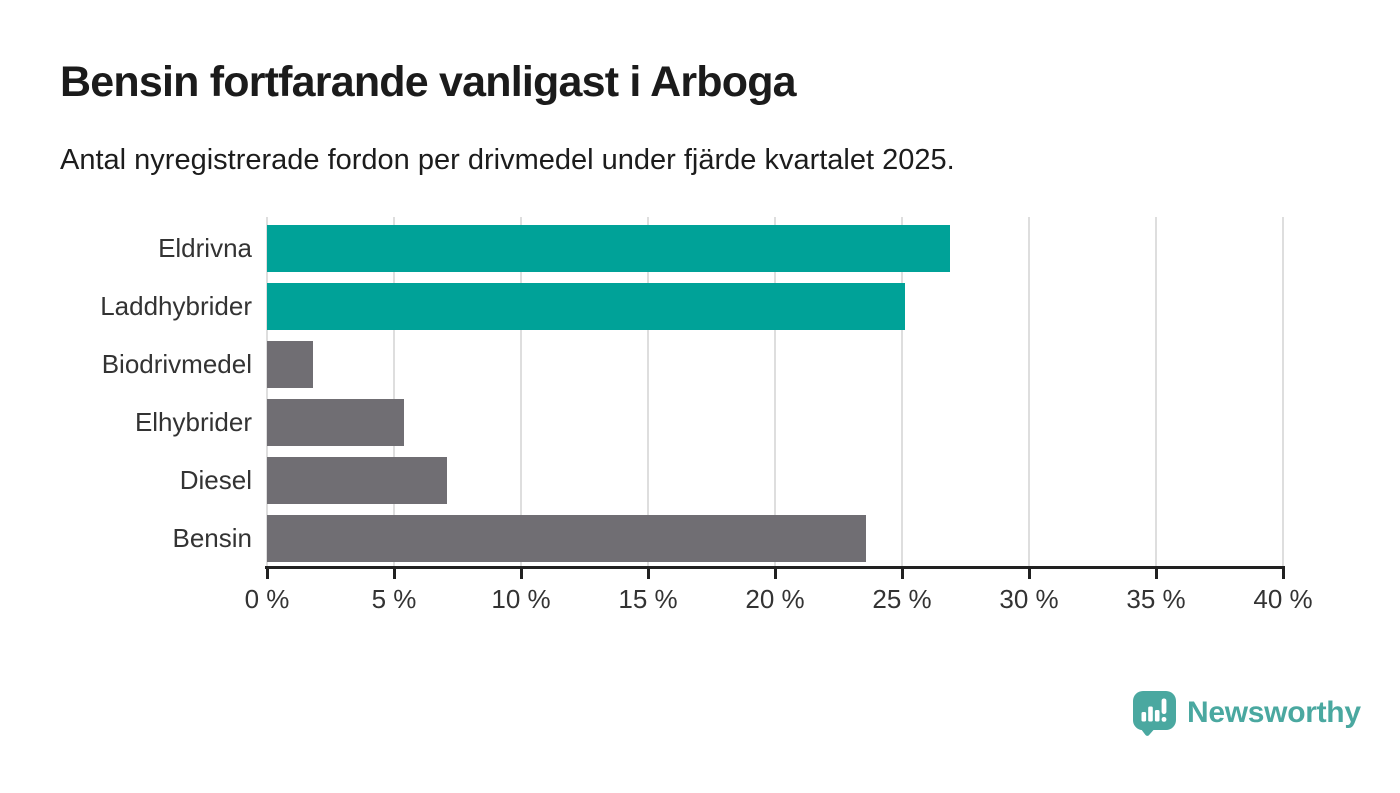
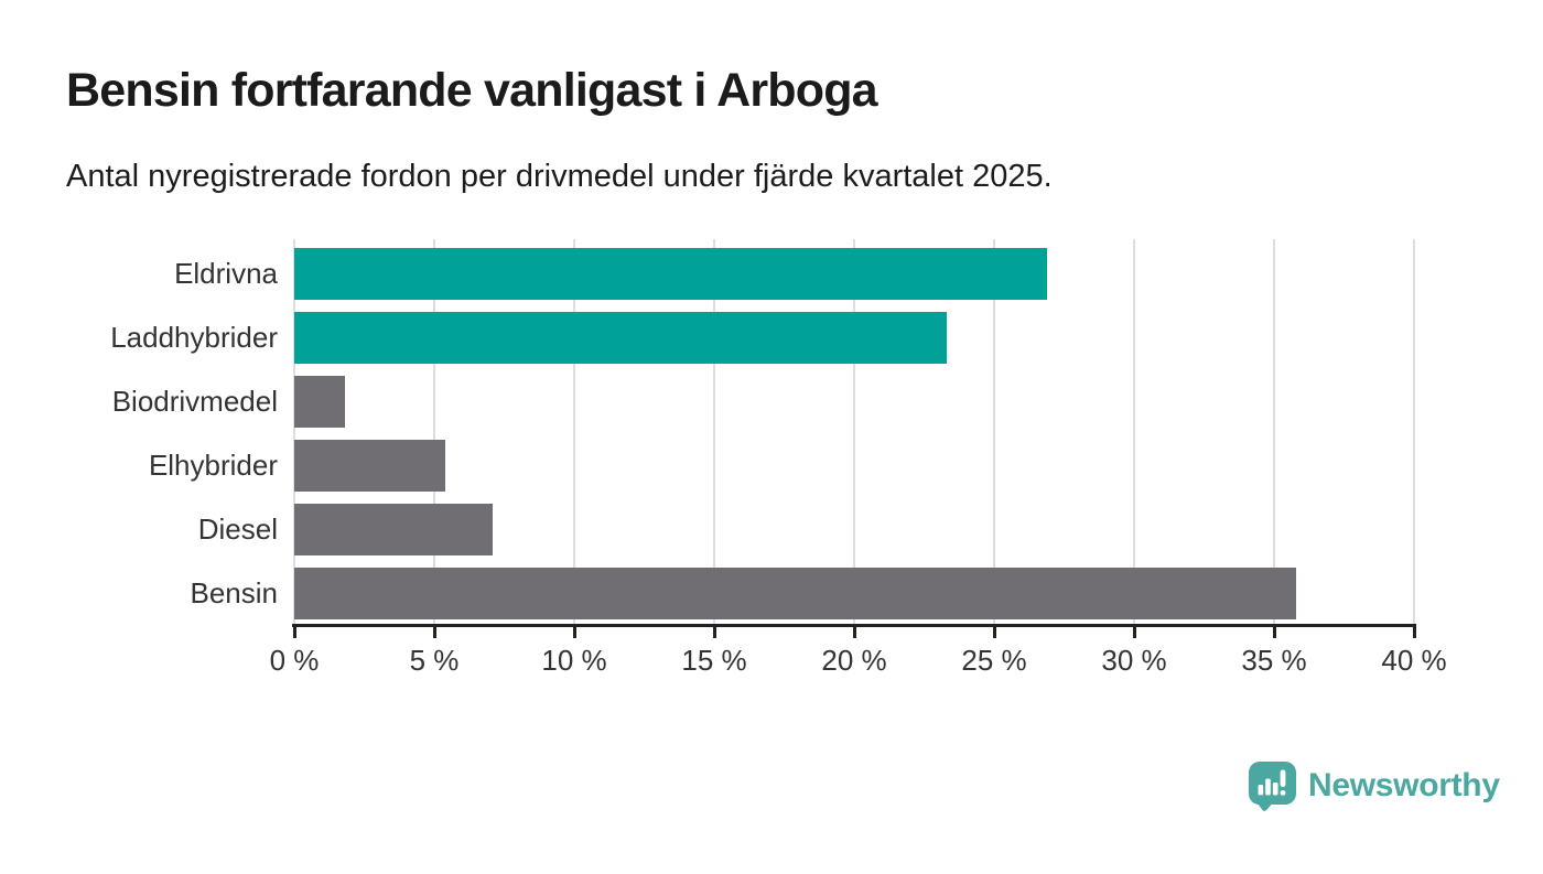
Laddhybrider: 25.1% -> 23.3%
Bensin: 23.6% -> 35.8%
